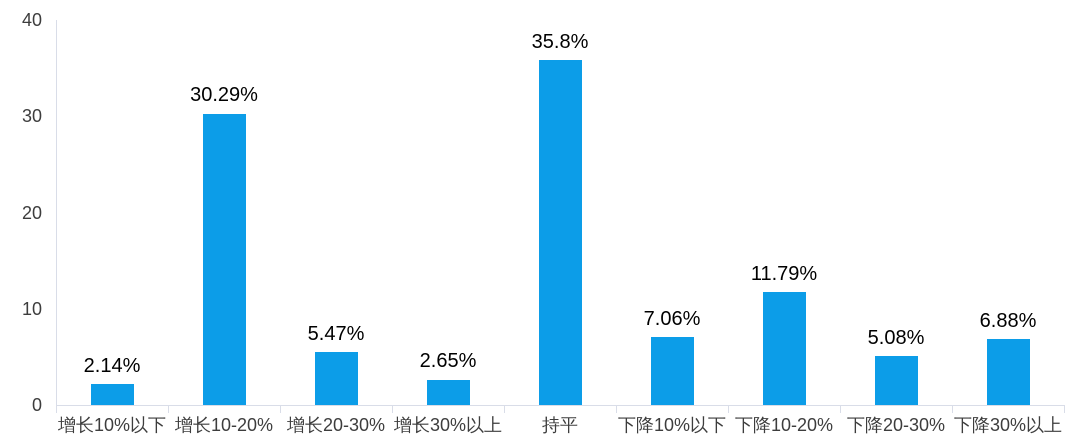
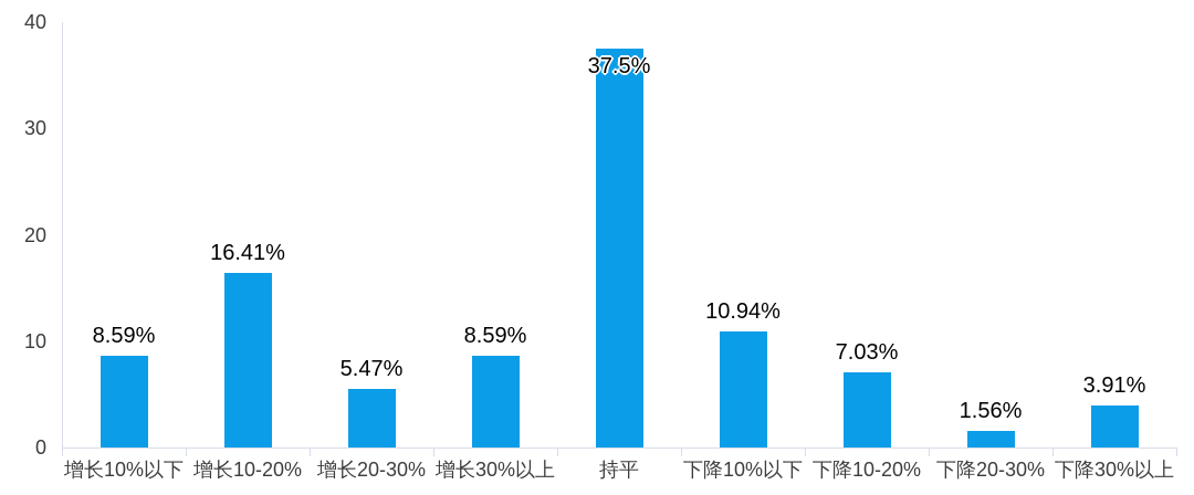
增长10%以下: 2.14% -> 8.59%
增长10-20%: 30.29% -> 16.41%
增长30%以上: 2.65% -> 8.59%
持平: 35.8% -> 37.5%
下降10%以下: 7.06% -> 10.94%
下降10-20%: 11.79% -> 7.03%
下降20-30%: 5.08% -> 1.56%
下降30%以上: 6.88% -> 3.91%
